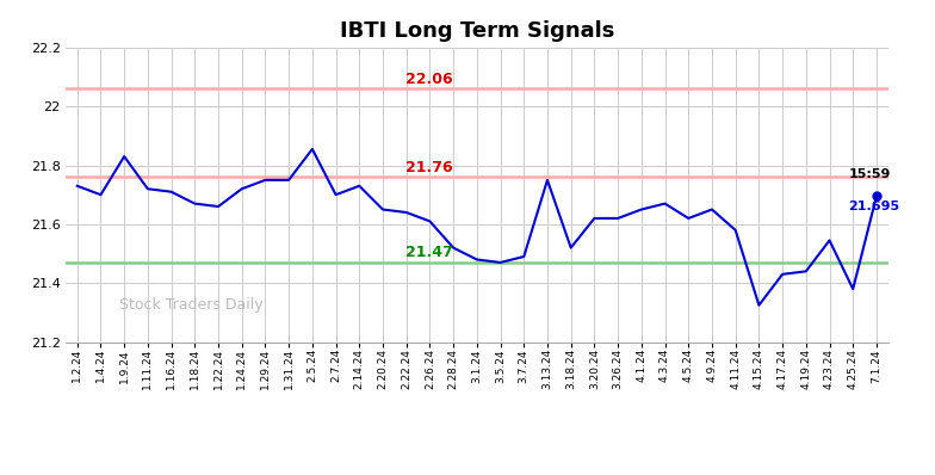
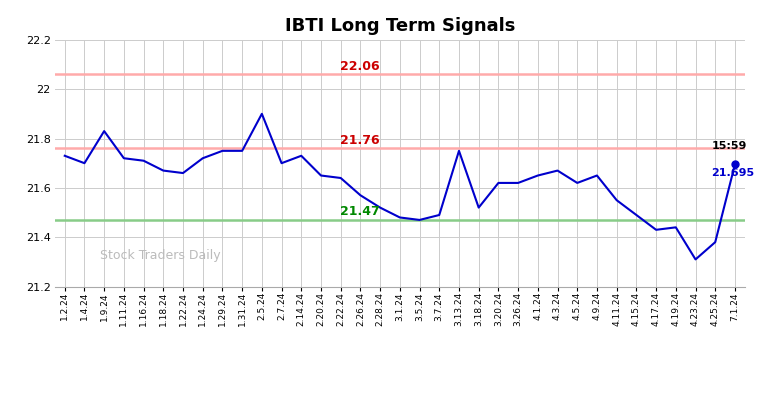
2.5.24: 21.855 -> 21.900
2.26.24: 21.610 -> 21.570
4.11.24: 21.580 -> 21.550
4.15.24: 21.325 -> 21.490
4.23.24: 21.545 -> 21.310
